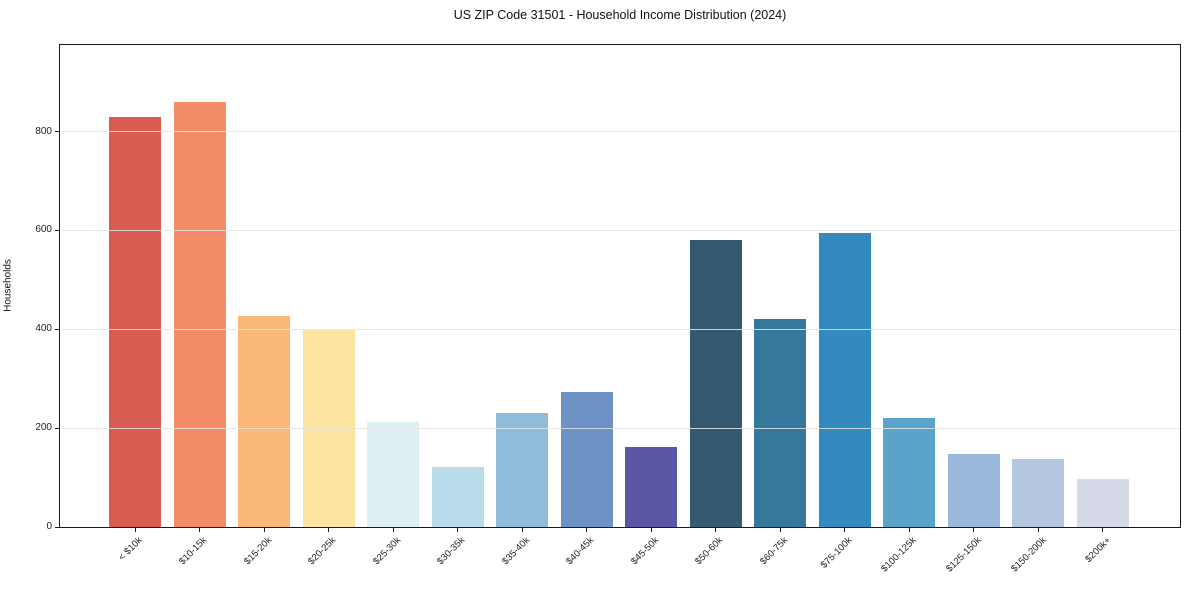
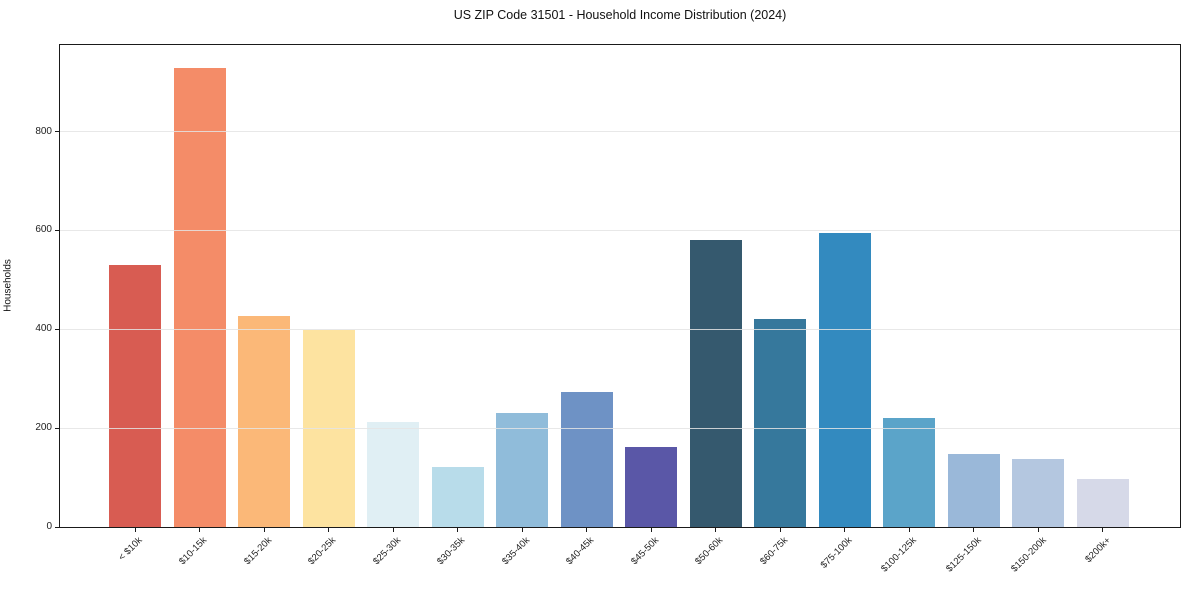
< $10k: 830 -> 530
$10-15k: 860 -> 930
